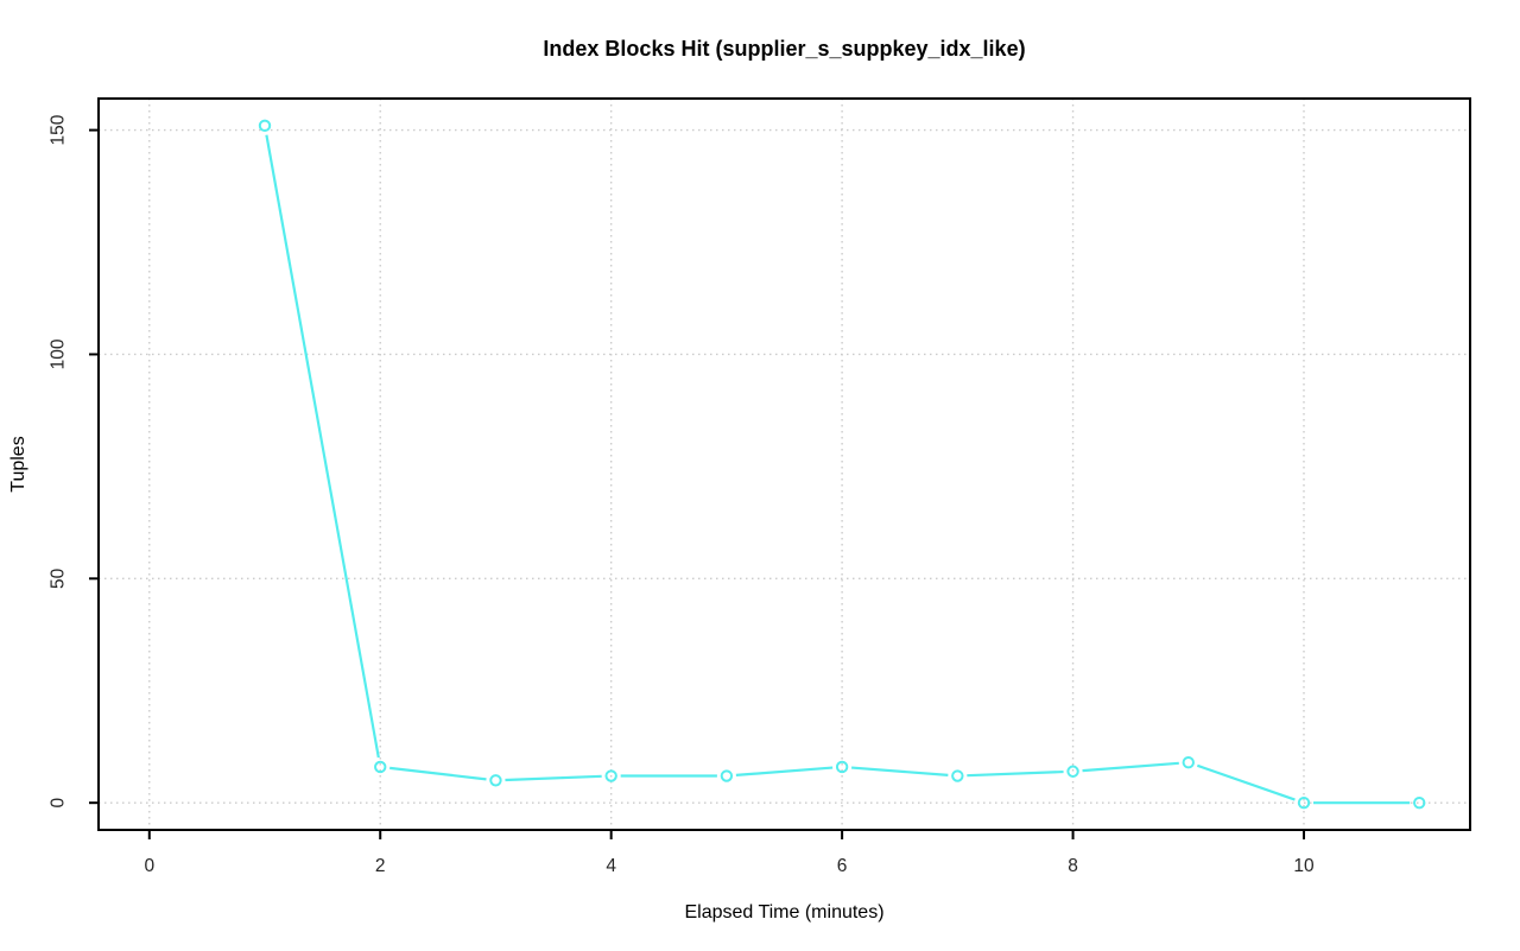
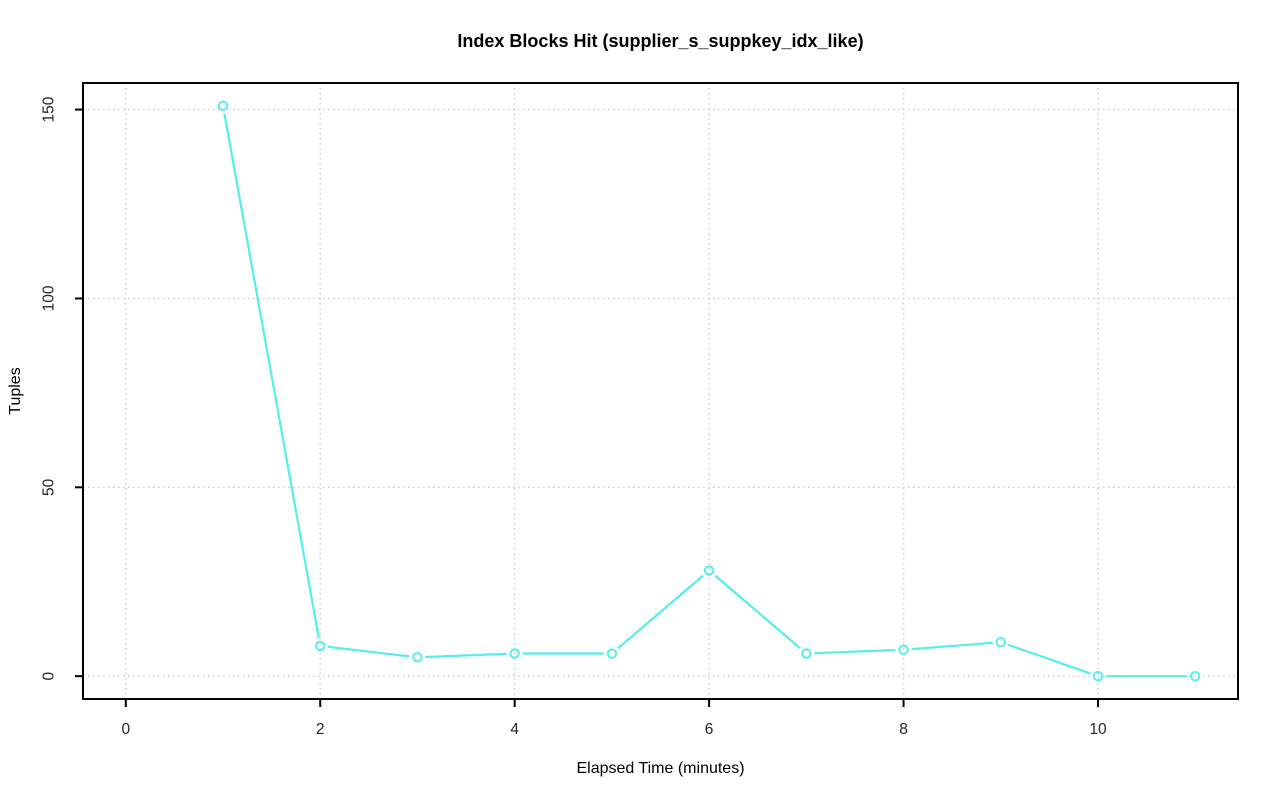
6: 8 -> 28
